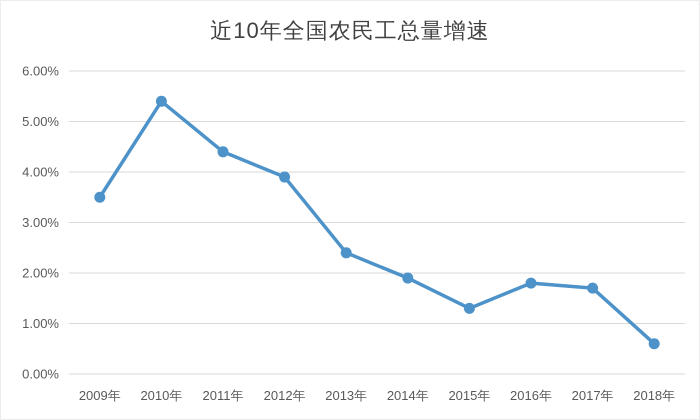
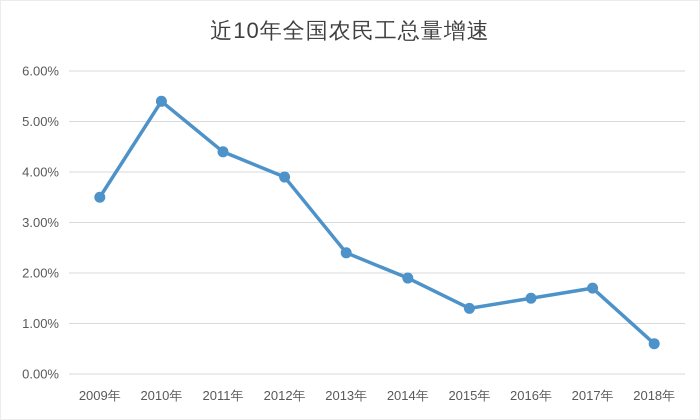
2016年: 1.8% -> 1.5%
